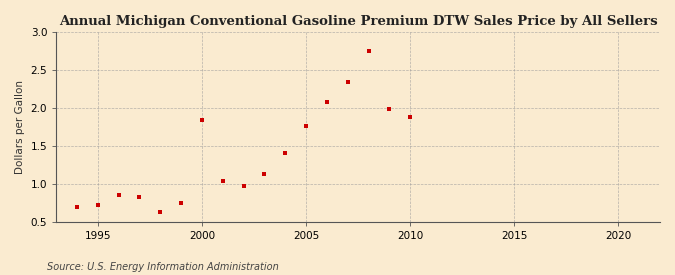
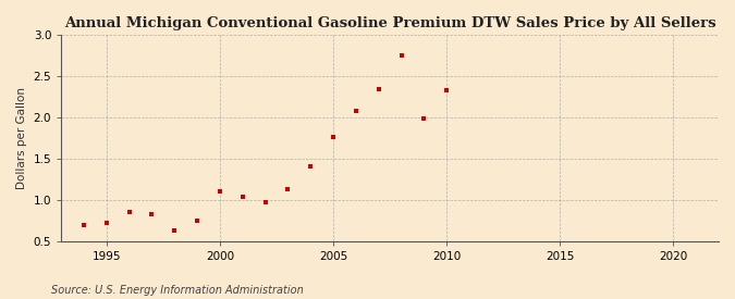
2000: 1.84 -> 1.10
2010: 1.88 -> 2.33
